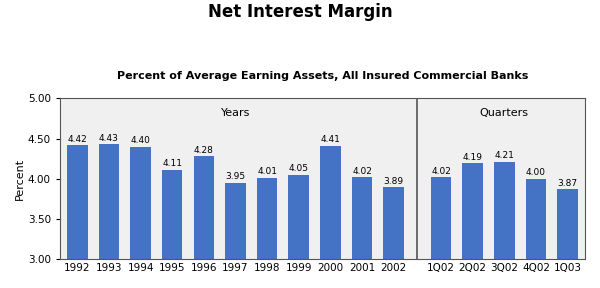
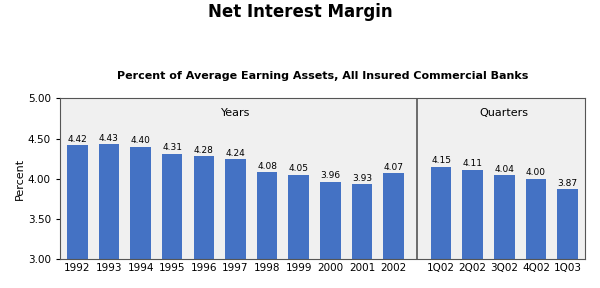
1995: 4.11 -> 4.31
1997: 3.95 -> 4.24
1998: 4.01 -> 4.08
2000: 4.41 -> 3.96
2001: 4.02 -> 3.93
2002: 3.89 -> 4.07
1Q02: 4.02 -> 4.15
2Q02: 4.19 -> 4.11
3Q02: 4.21 -> 4.04
